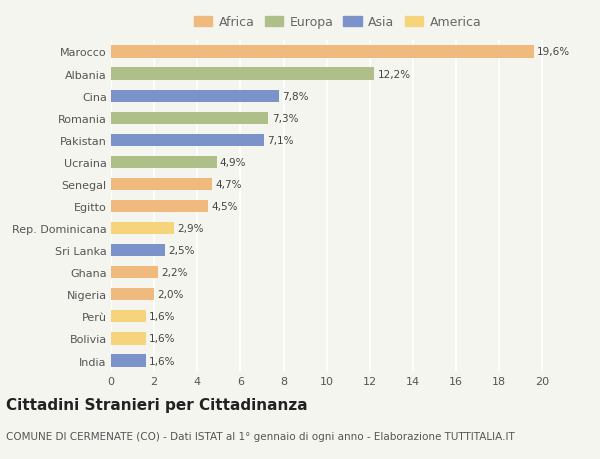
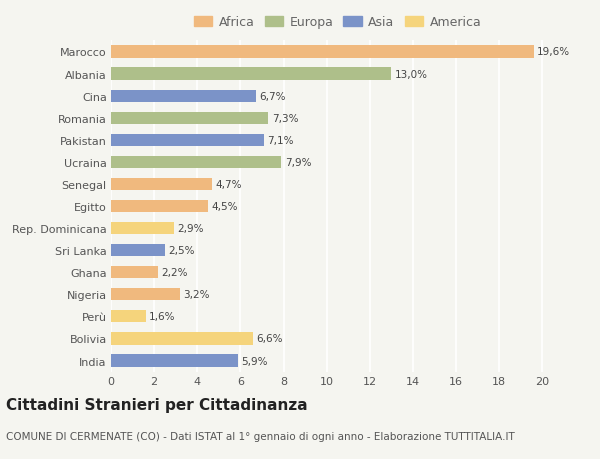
Albania: 12,2% -> 13,0%
Cina: 7,8% -> 6,7%
Ucraina: 4,9% -> 7,9%
Nigeria: 2,0% -> 3,2%
Bolivia: 1,6% -> 6,6%
India: 1,6% -> 5,9%
